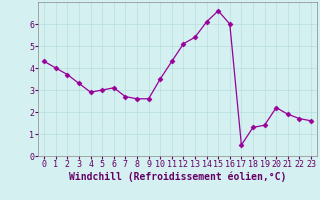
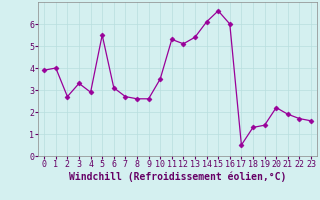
0: 4.3 -> 3.9
2: 3.7 -> 2.7
5: 3.0 -> 5.5
11: 4.3 -> 5.3
